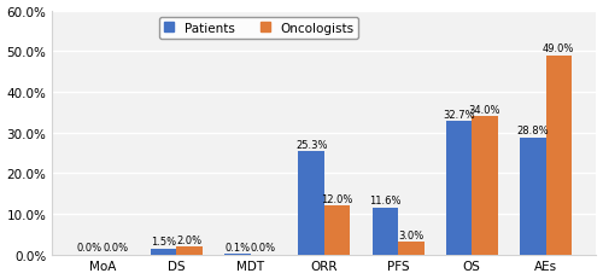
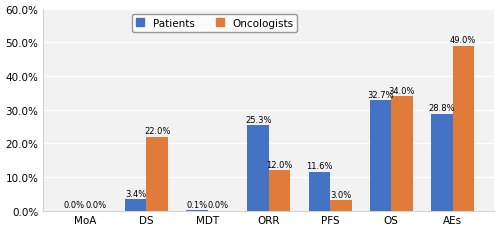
Patients/DS: 1.5% -> 3.4%
Oncologists/DS: 2.0% -> 22.0%
